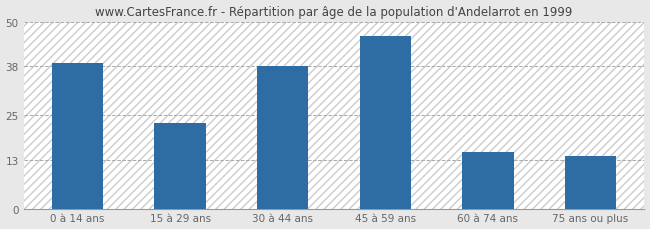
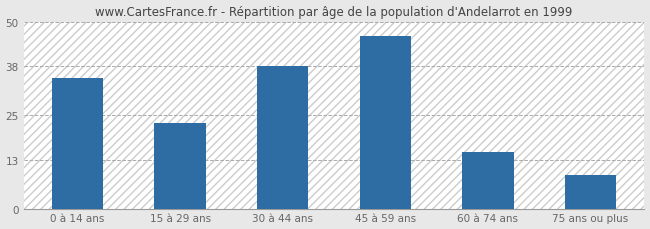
0 à 14 ans: 39 -> 35
75 ans ou plus: 14 -> 9
